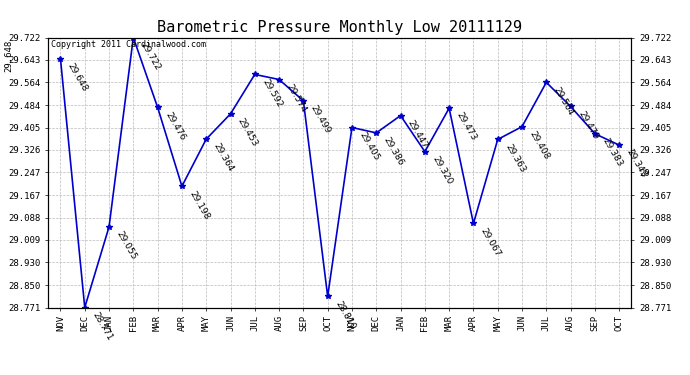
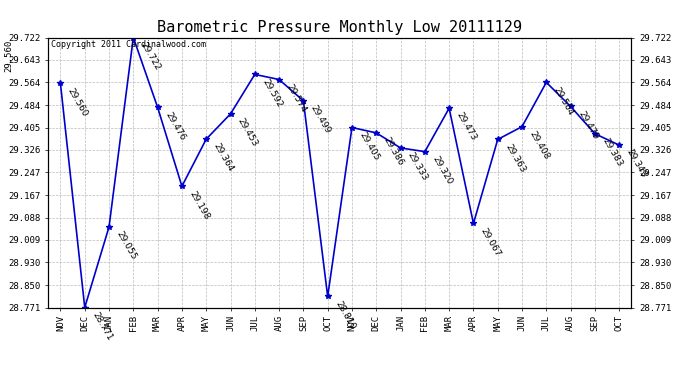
NOV: 29.648 -> 29.560
JAN: 29.447 -> 29.333
